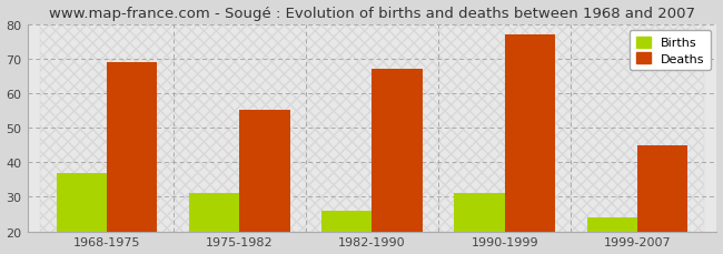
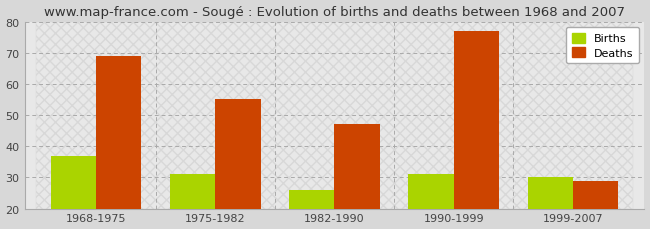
Deaths/1982-1990: 67 -> 47
Births/1999-2007: 24 -> 30
Deaths/1999-2007: 45 -> 29
